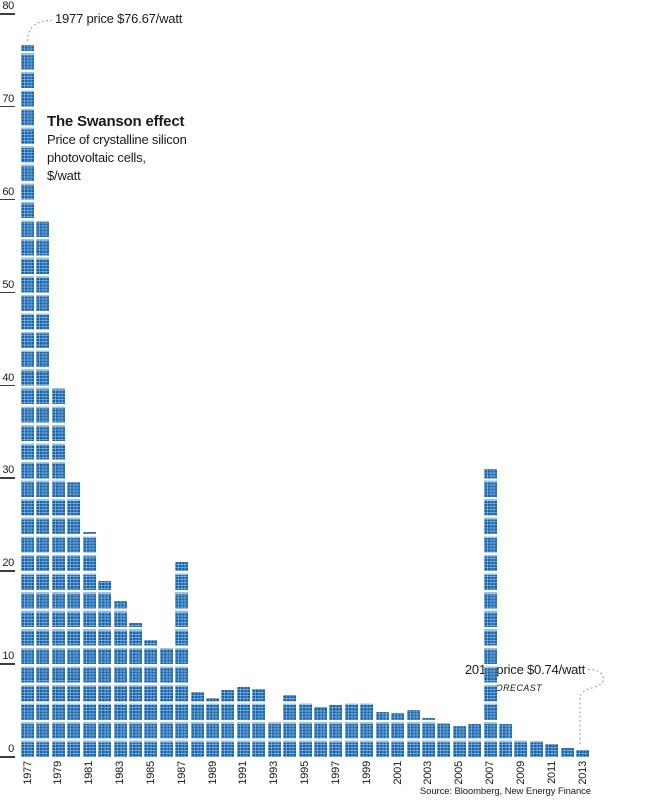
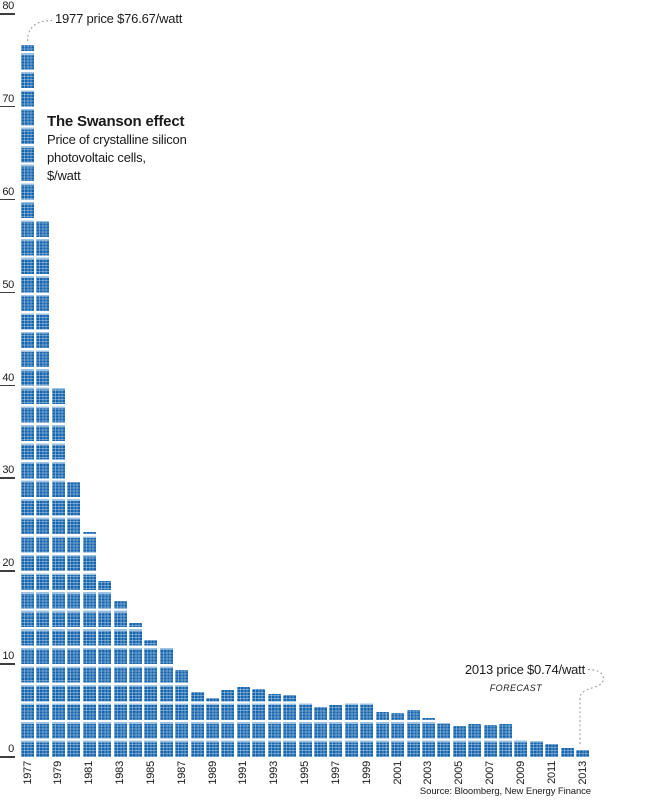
1987: 21 -> 9
1993: 4 -> 7
2007: 31 -> 3
